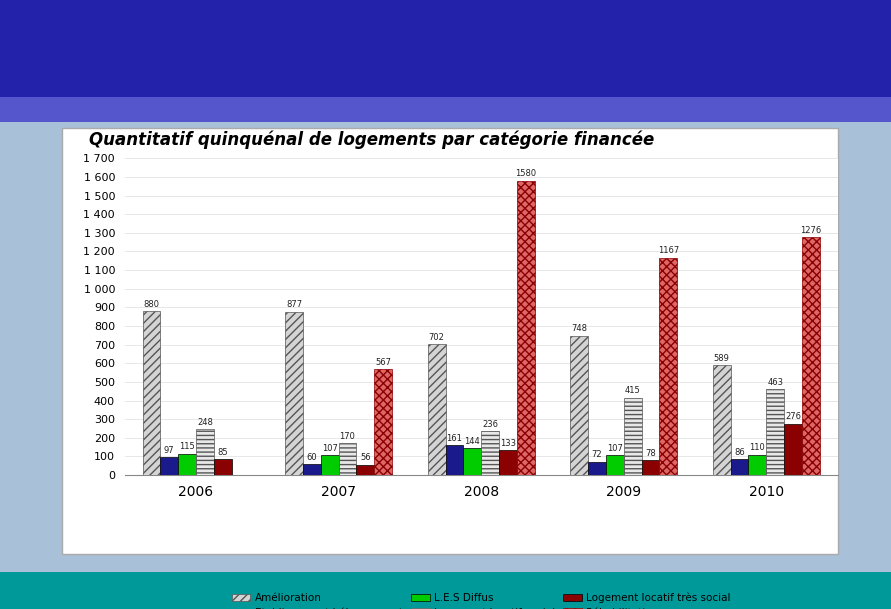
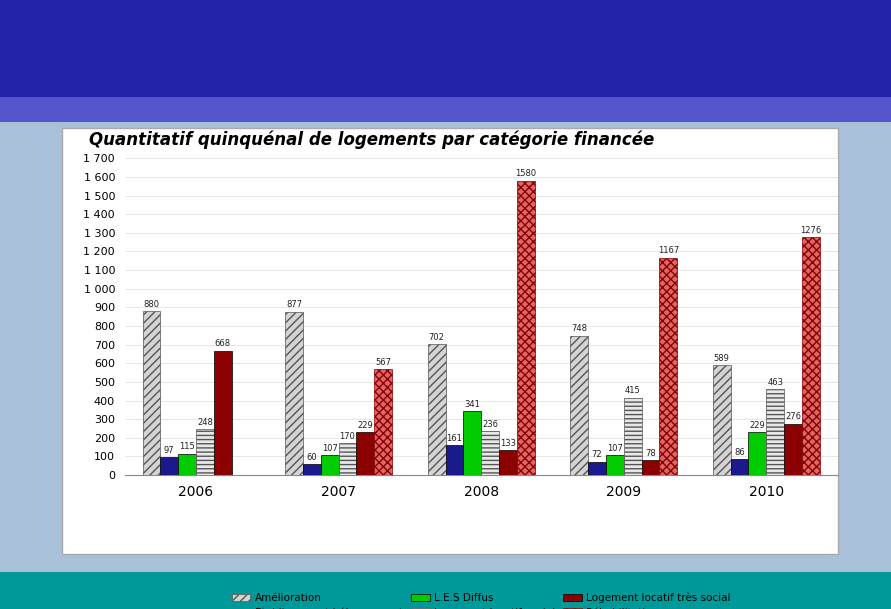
Logement locatif très social/2006: 85 -> 668
Logement locatif très social/2007: 56 -> 229
L.E.S Diffus/2008: 144 -> 341
L.E.S Diffus/2010: 110 -> 229
